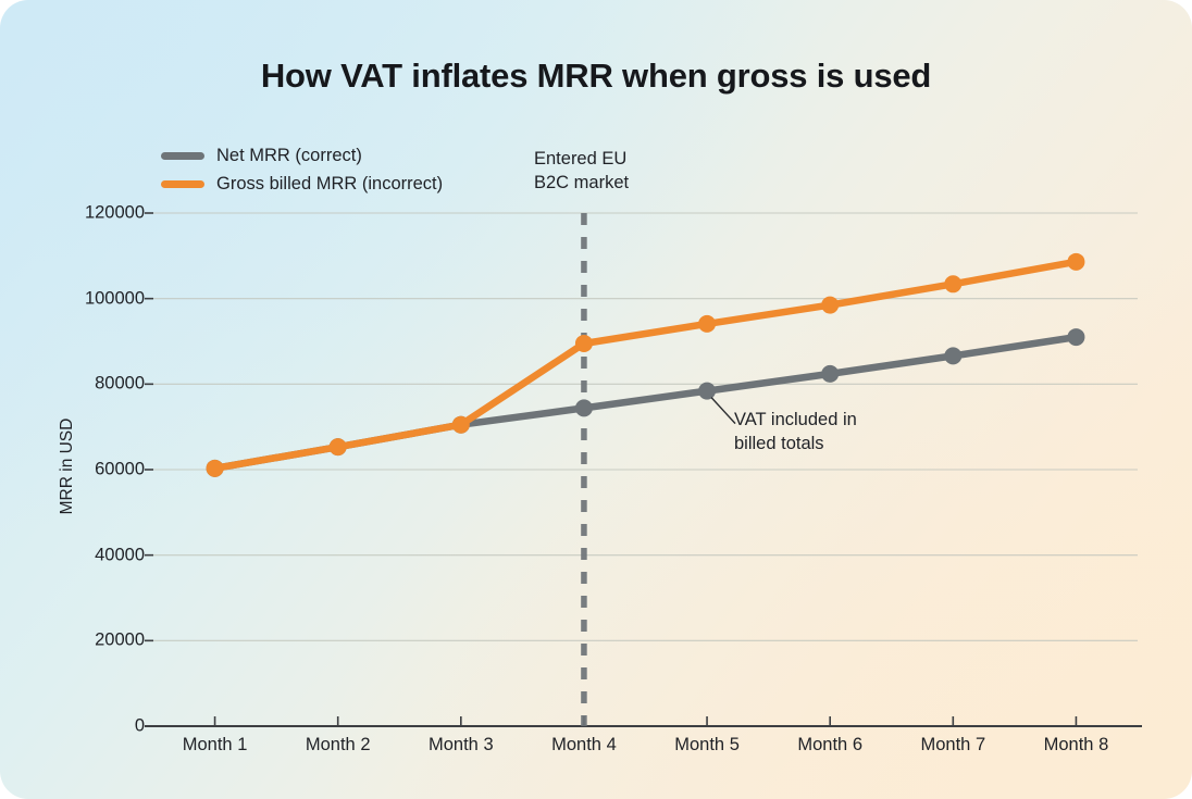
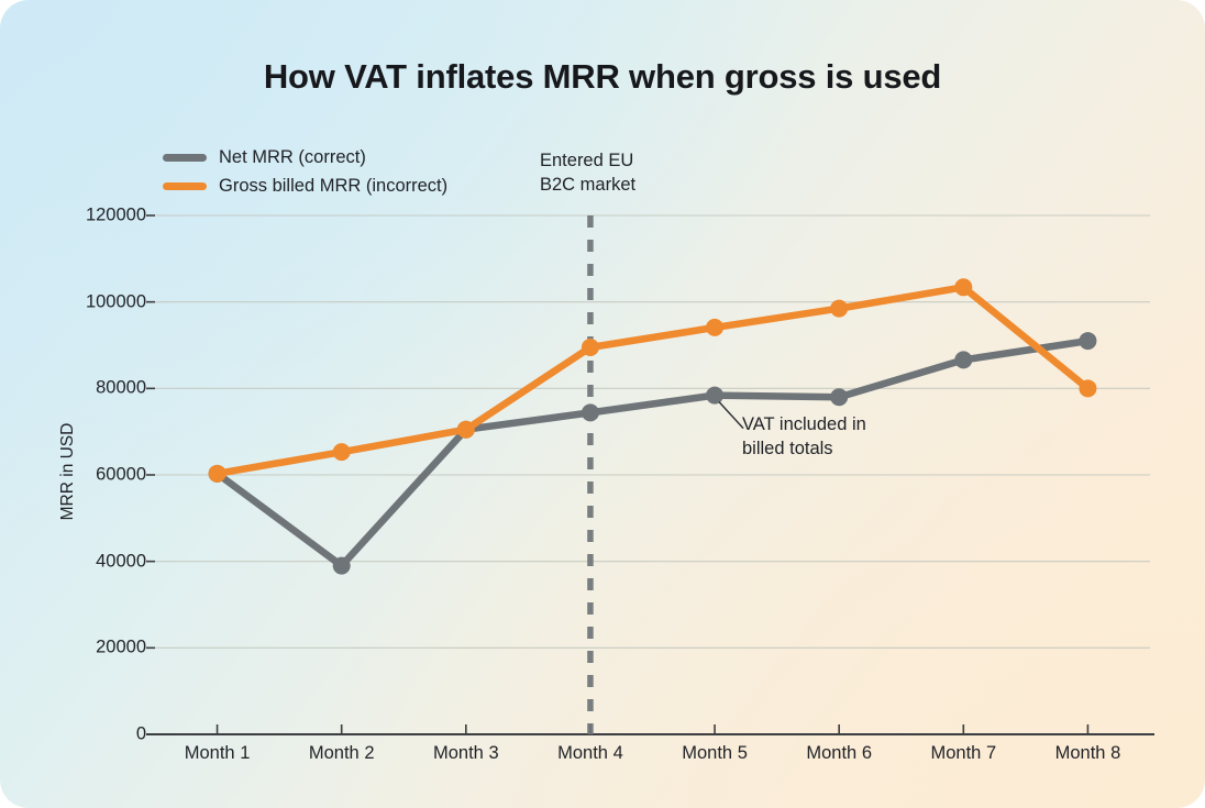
Net MRR (correct)/Month 2: 65000 -> 39000
Net MRR (correct)/Month 6: 82000 -> 78000
Gross billed MRR (incorrect)/Month 8: 109000 -> 80000
